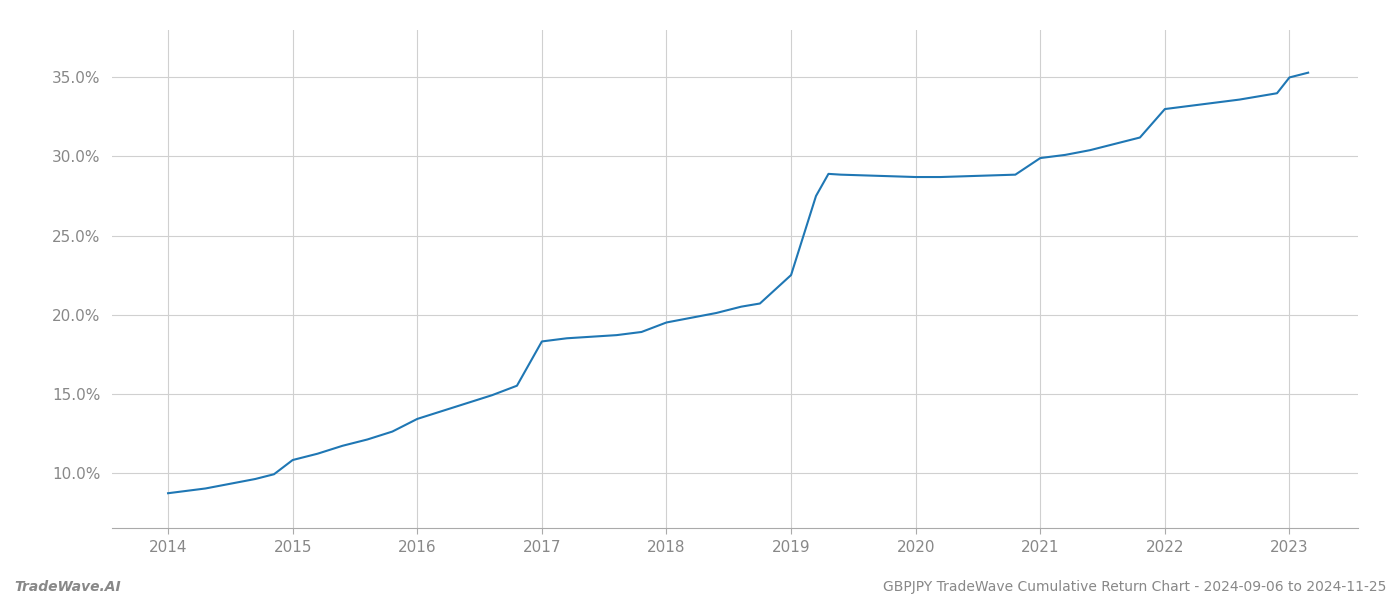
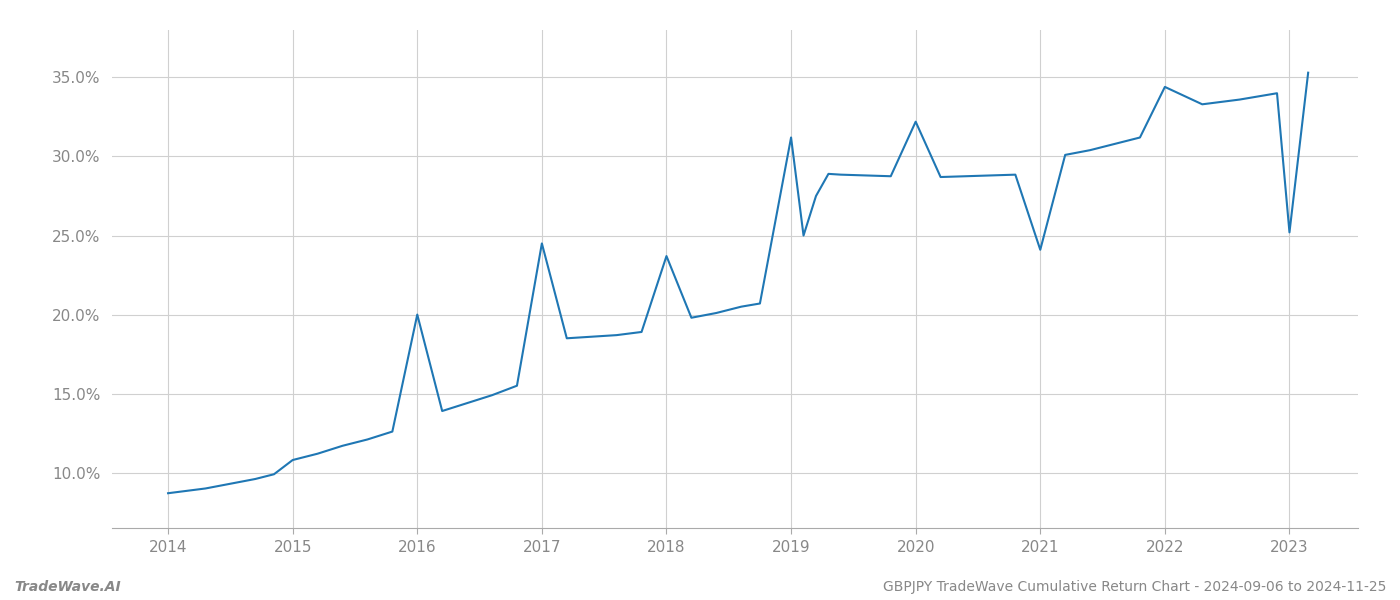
2016: 13.4% -> 20.0%
2017: 18.3% -> 24.5%
2018: 19.5% -> 23.7%
2019: 22.5% -> 31.2%
2020: 28.7% -> 32.2%
2021: 29.9% -> 24.1%
2022: 33.0% -> 34.4%
2023: 35.0% -> 25.2%
